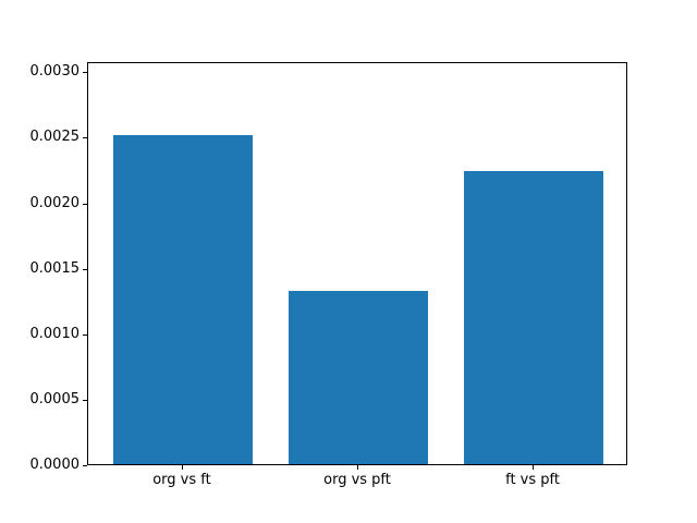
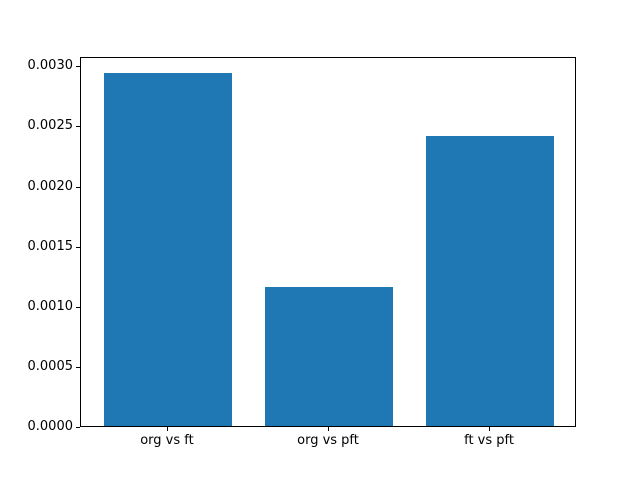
org vs ft: 0.00251 -> 0.00294
org vs pft: 0.00132 -> 0.00116
ft vs pft: 0.00224 -> 0.00242
